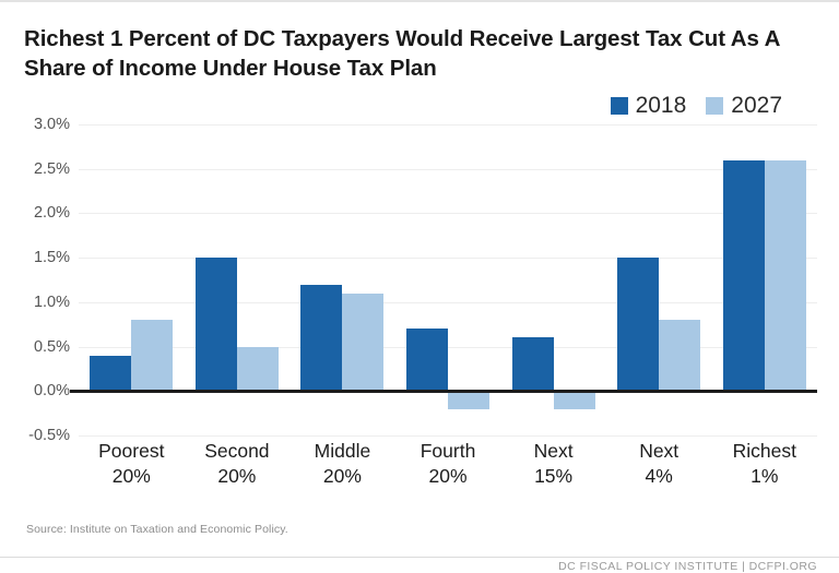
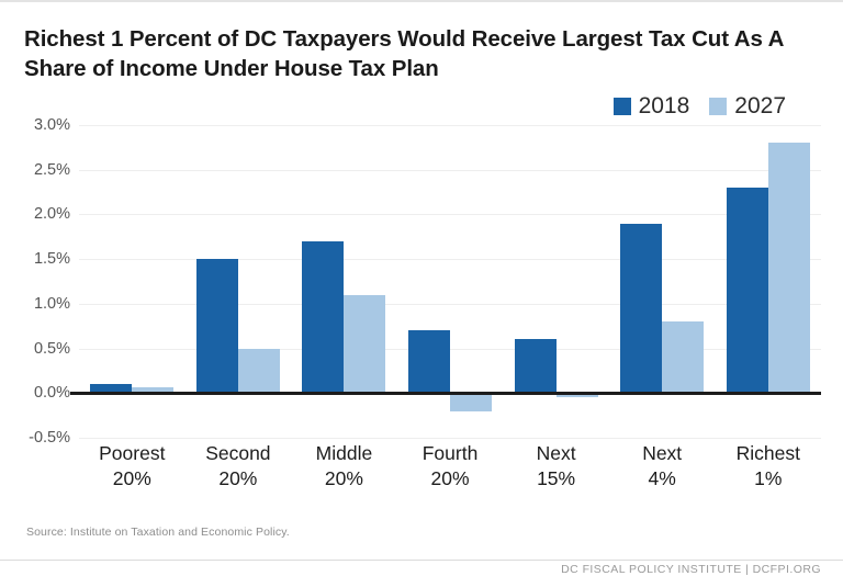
2018/Poorest 20%: 0.4% -> 0.1%
2027/Poorest 20%: 0.8% -> 0.1%
2018/Middle 20%: 1.2% -> 1.7%
2027/Next 15%: -0.2% -> -0.1%
2018/Next 4%: 1.5% -> 1.9%
2018/Richest 1%: 2.6% -> 2.3%
2027/Richest 1%: 2.6% -> 2.8%
